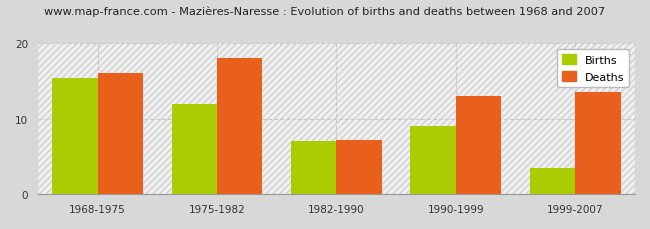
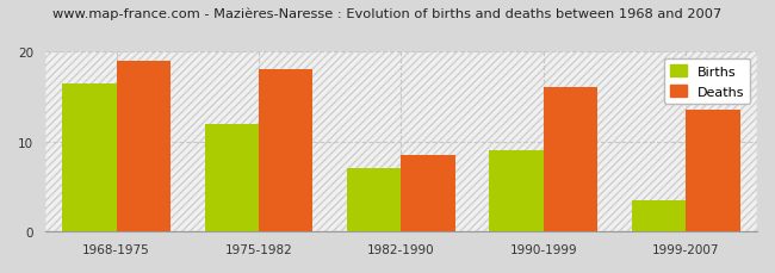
Births/1968-1975: 15.4 -> 16.5
Deaths/1968-1975: 16.0 -> 19.0
Deaths/1982-1990: 7.2 -> 8.5
Deaths/1990-1999: 13.0 -> 16.0
